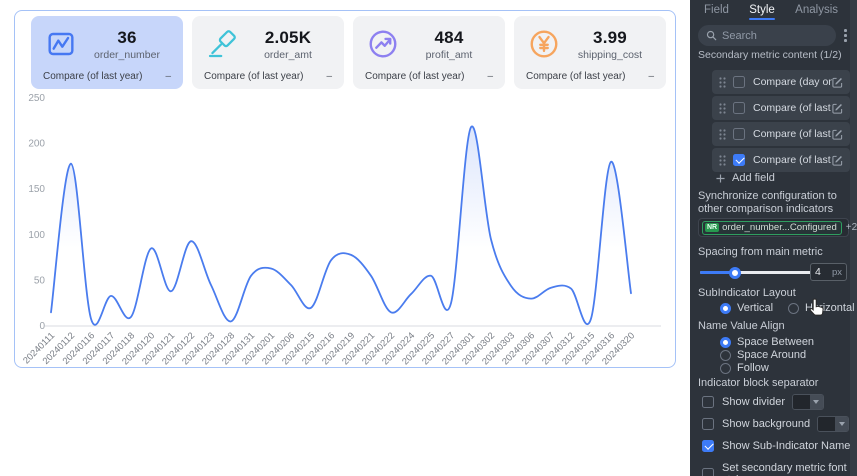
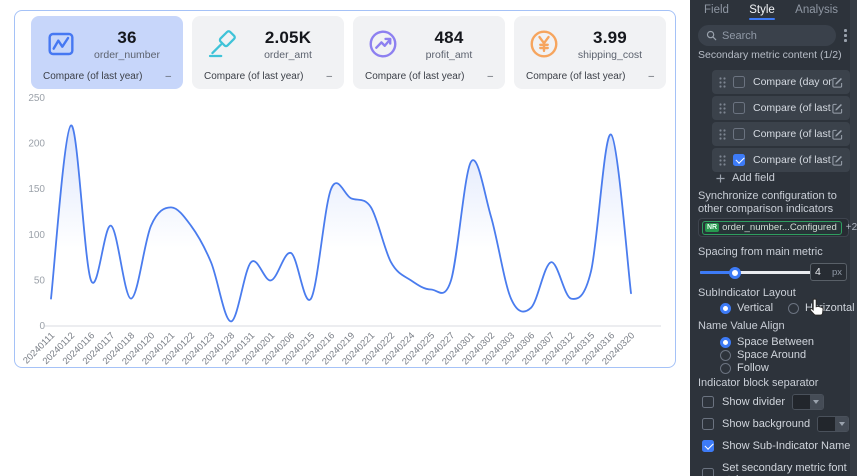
20240111: 20 -> 30
20240112: 180 -> 220
20240116: 10 -> 50
20240117: 30 -> 110
20240118: 10 -> 30
20240120: 80 -> 110
20240121: 40 -> 130
20240122: 90 -> 110
20240123: 40 -> 70
20240131: 60 -> 70
20240201: 60 -> 50
20240206: 40 -> 80
20240215: 20 -> 30
20240216: 70 -> 150
20240219: 80 -> 140
20240221: 60 -> 130
20240222: 20 -> 70
20240224: 40 -> 50
20240225: 60 -> 40
20240227: 20 -> 50
20240301: 220 -> 180
20240302: 100 -> 120
20240303: 40 -> 30
20240306: 30 -> 20
20240307: 40 -> 70
20240312: 40 -> 30
20240315: 10 -> 60
20240316: 180 -> 210
